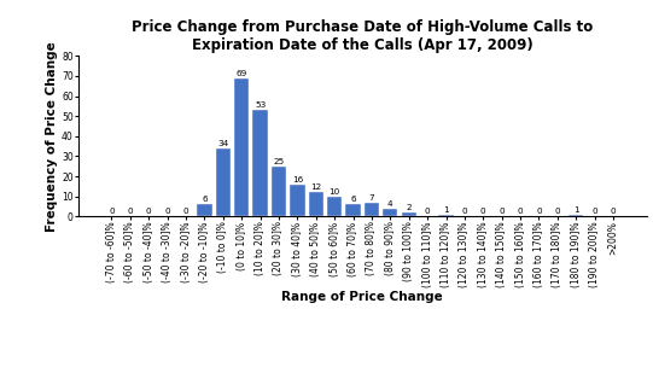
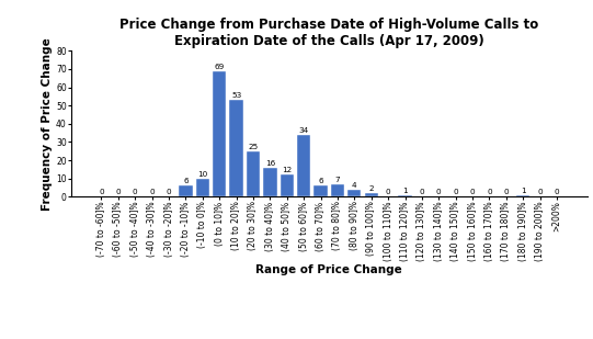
(-10 to 0]%: 34 -> 10
(50 to 60]%: 10 -> 34
